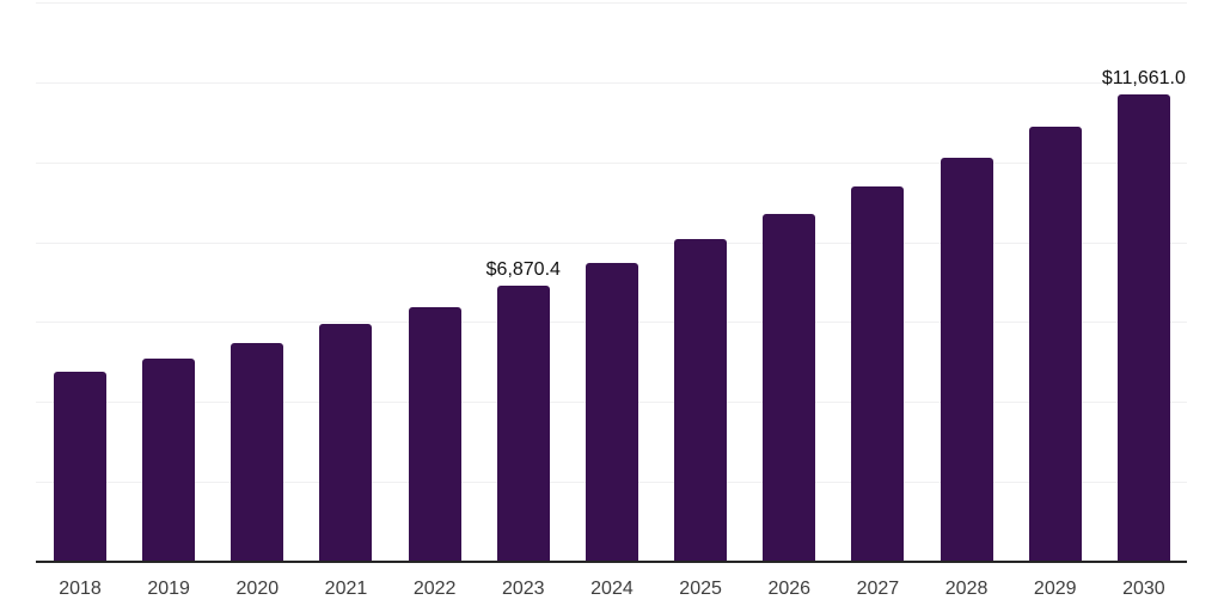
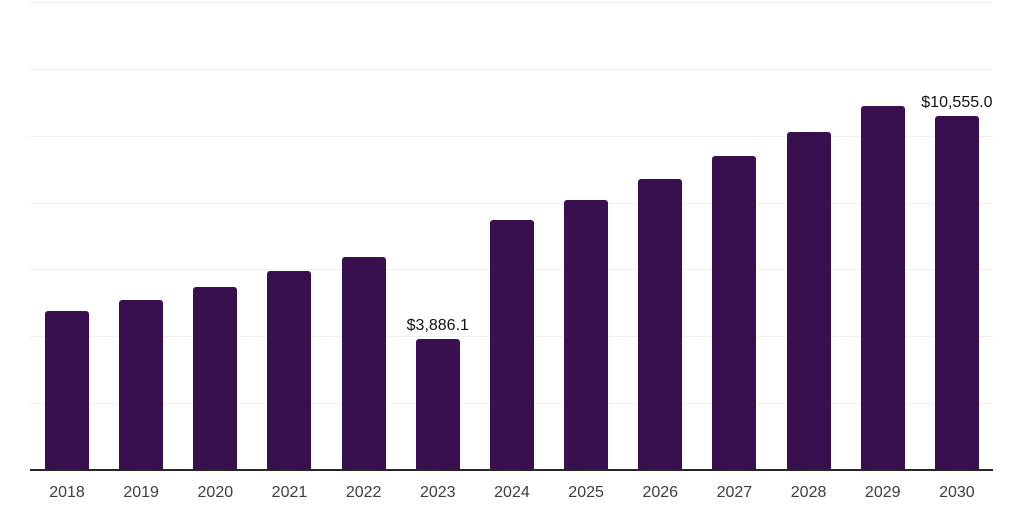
2023: $6,870.4 -> $3,886.1
2030: $11,661.0 -> $10,555.0
